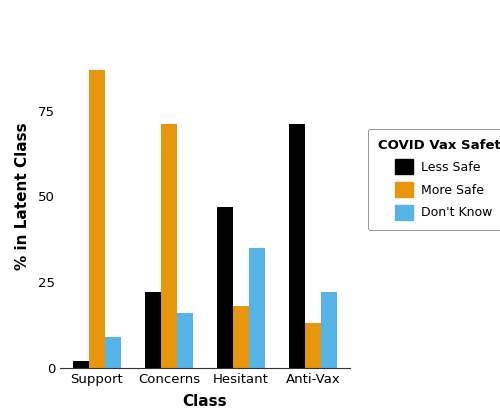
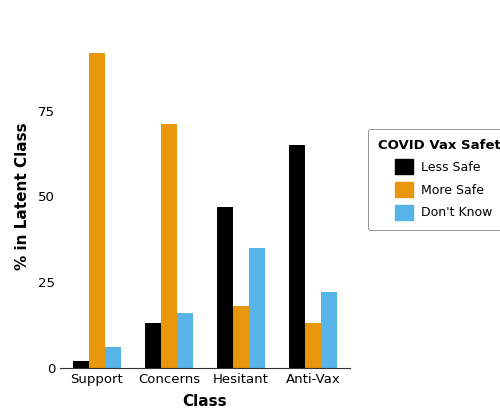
More Safe/Support: 87 -> 92
Don't Know/Support: 9 -> 6
Less Safe/Concerns: 22 -> 13
Less Safe/Anti-Vax: 71 -> 65
